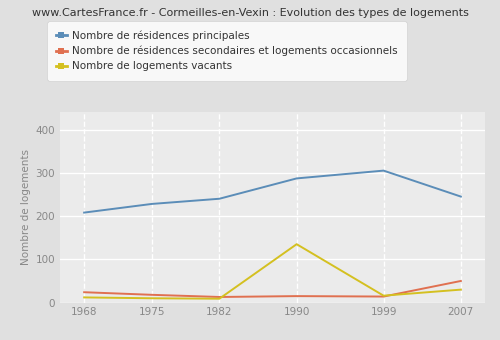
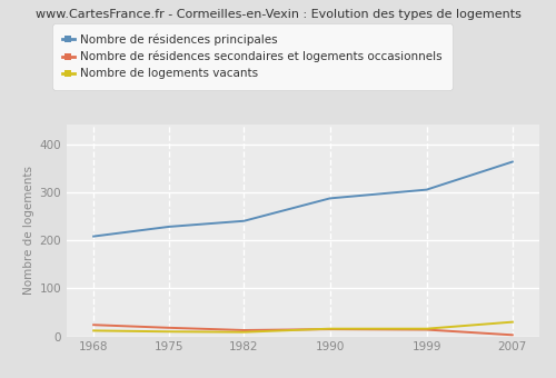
Nombre de logements vacants/1990: 135 -> 16
Nombre de résidences principales/2007: 245 -> 363
Nombre de résidences secondaires et logements occasionnels/2007: 50 -> 3
